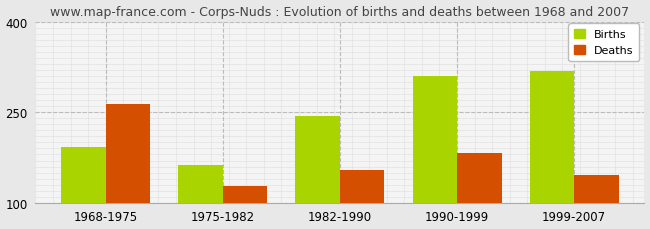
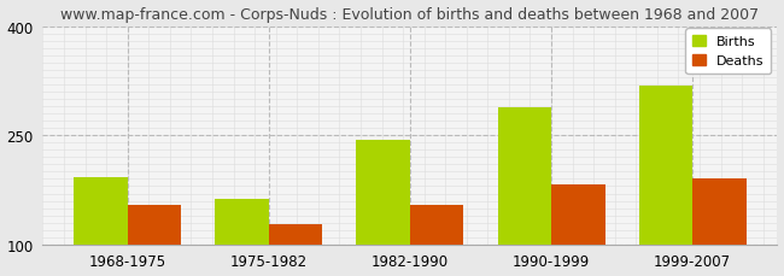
Deaths/1968-1975: 264 -> 155
Births/1990-1999: 310 -> 288
Deaths/1999-2007: 146 -> 190
